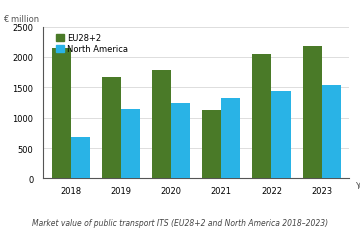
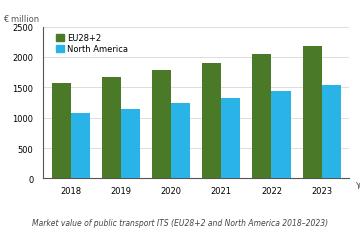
EU28+2/2018: 2140 -> 1580
North America/2018: 680 -> 1080
EU28+2/2021: 1120 -> 1900
